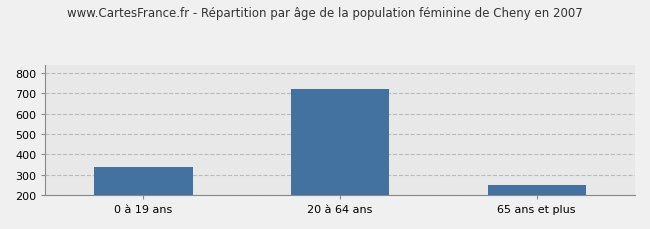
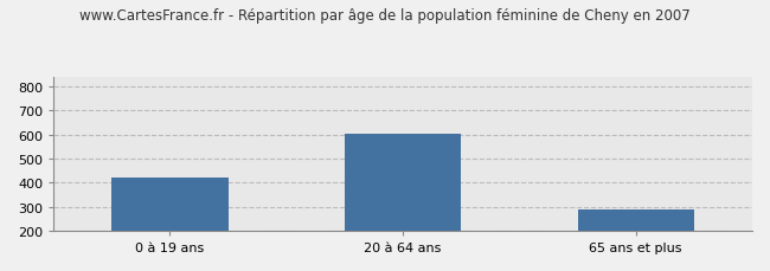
0 à 19 ans: 340 -> 420
20 à 64 ans: 720 -> 605
65 ans et plus: 248 -> 290
